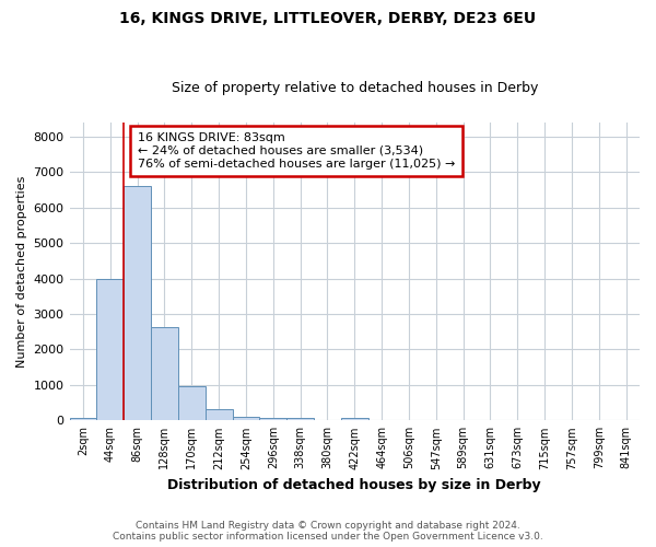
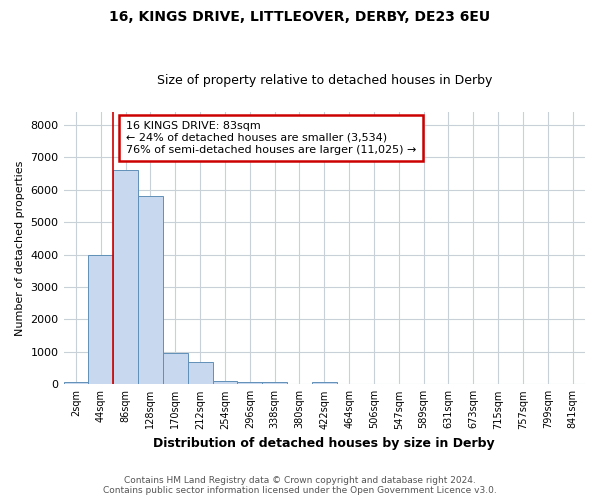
128sqm: 2620 -> 5800
212sqm: 320 -> 700
